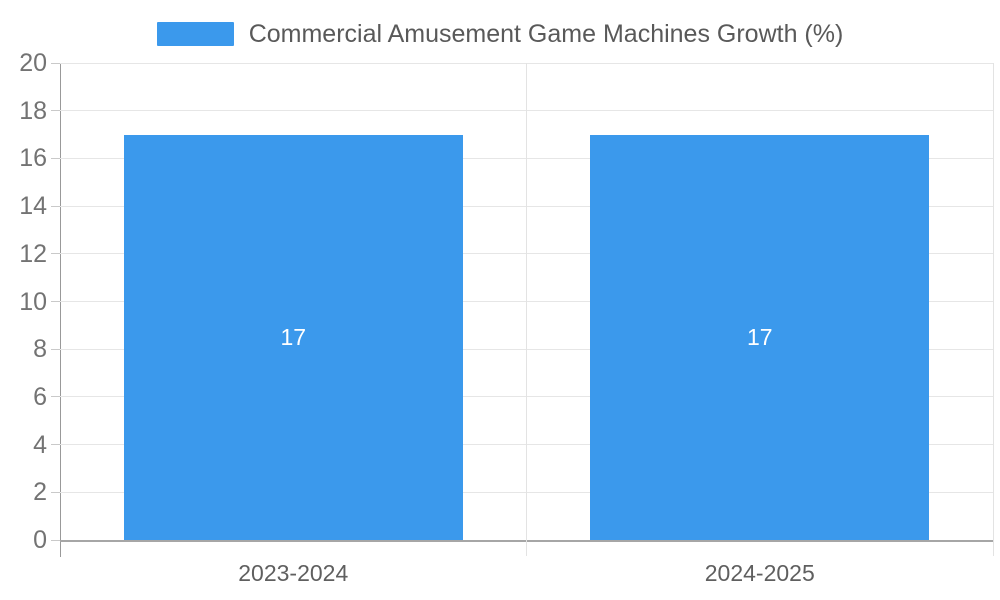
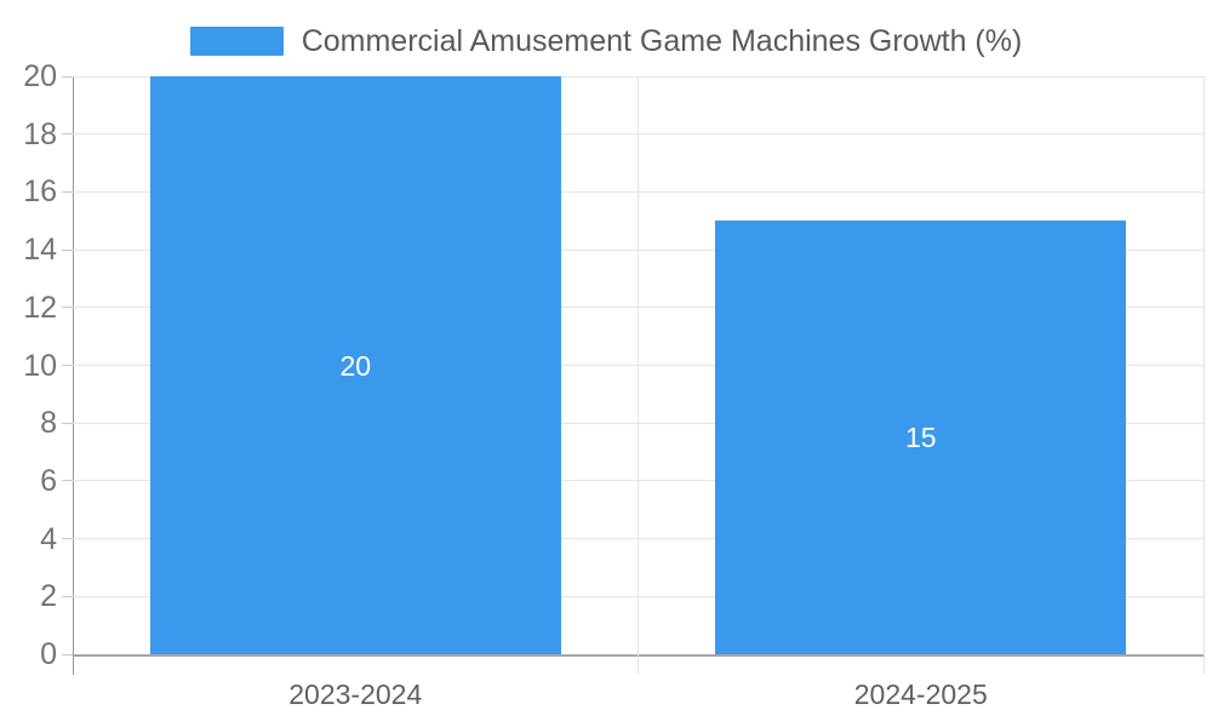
2023-2024: 17 -> 20
2024-2025: 17 -> 15
